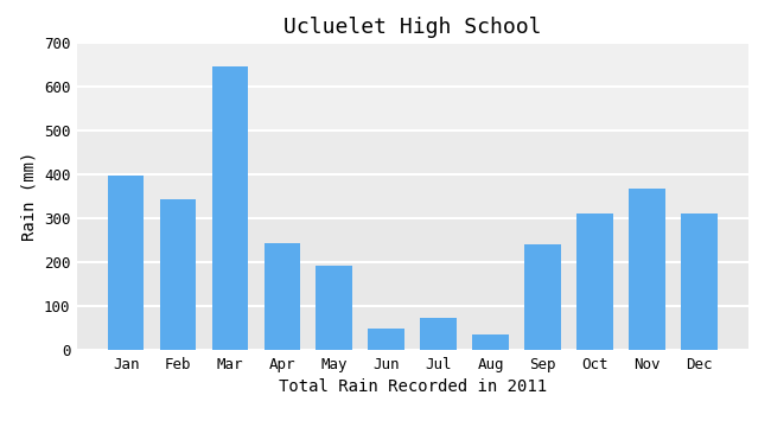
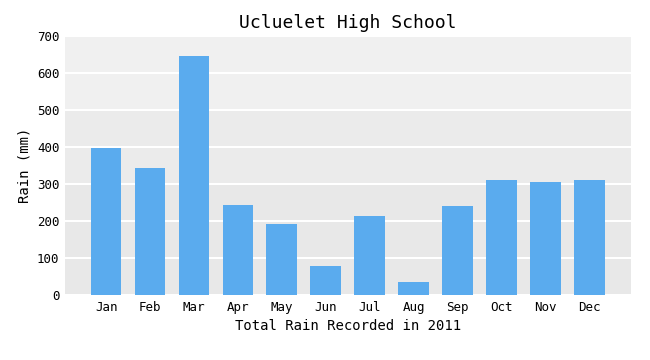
Jun: 49 -> 80
Jul: 74 -> 215
Nov: 369 -> 305
